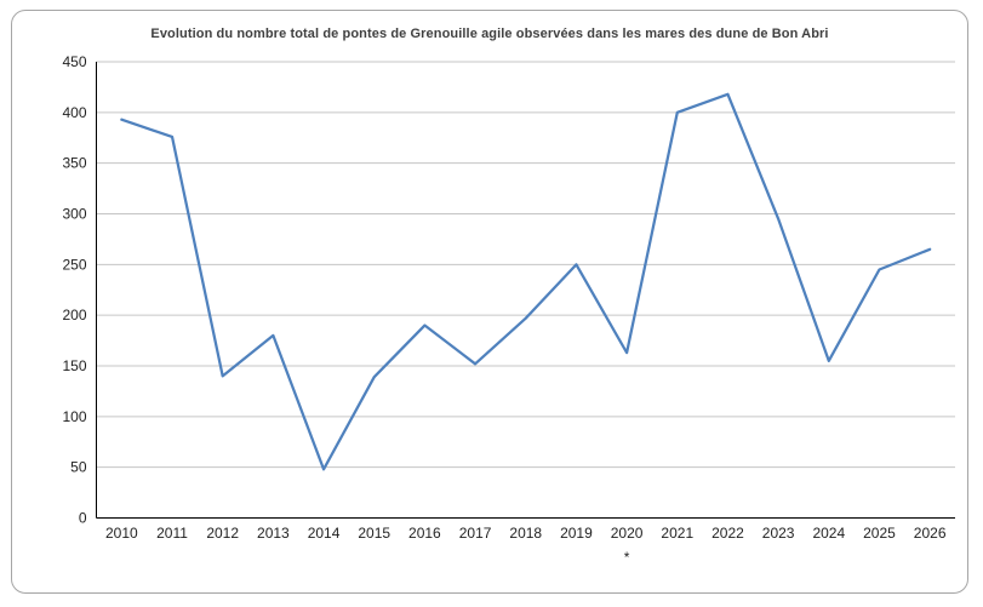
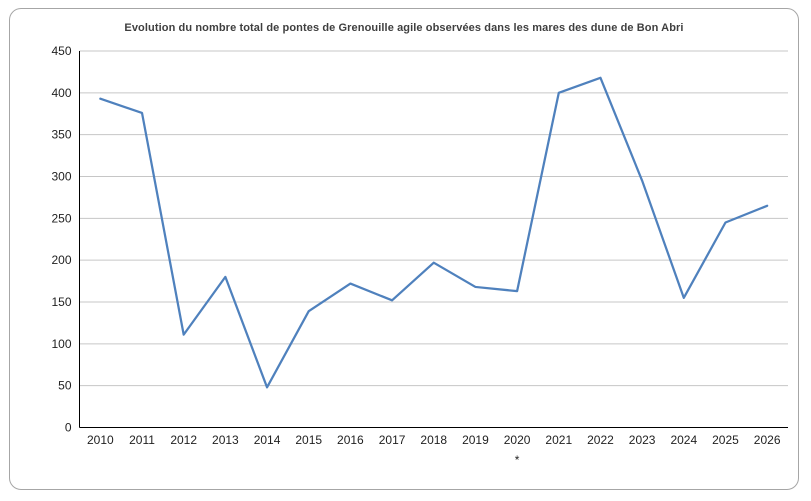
2012: 140 -> 110
2016: 190 -> 170
2019: 250 -> 170
